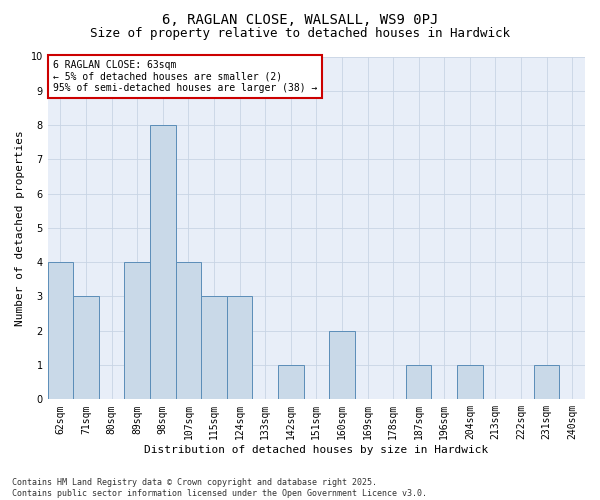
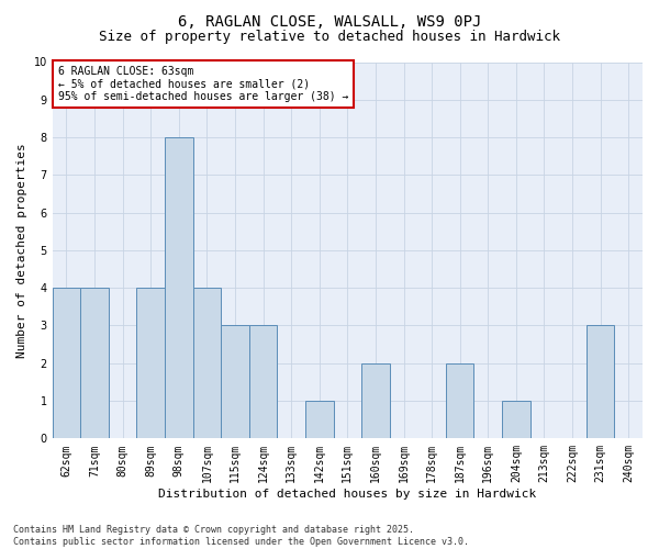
71sqm: 3 -> 4
187sqm: 1 -> 2
231sqm: 1 -> 3
